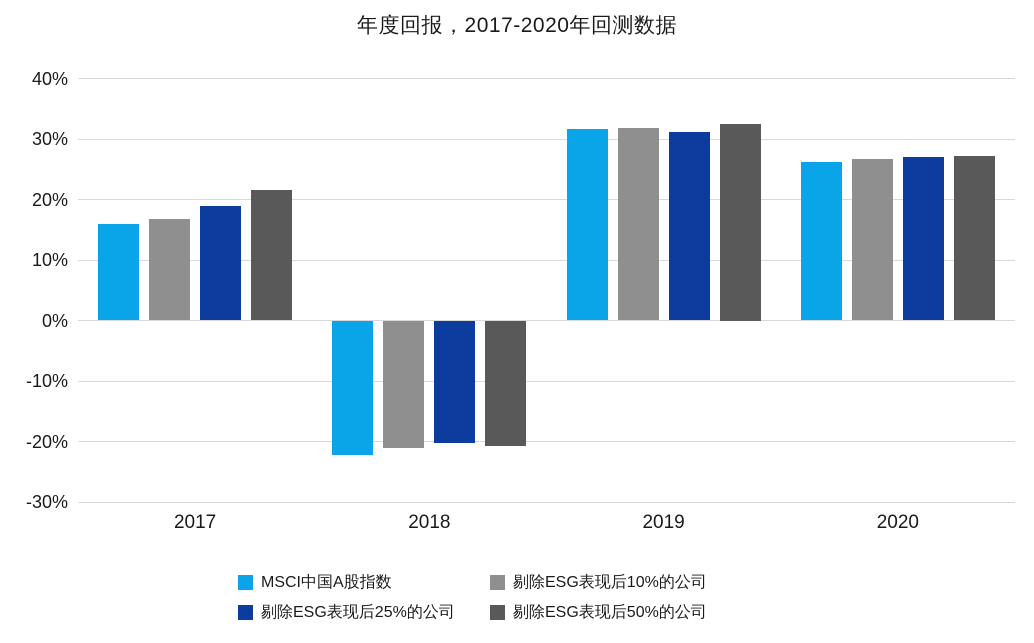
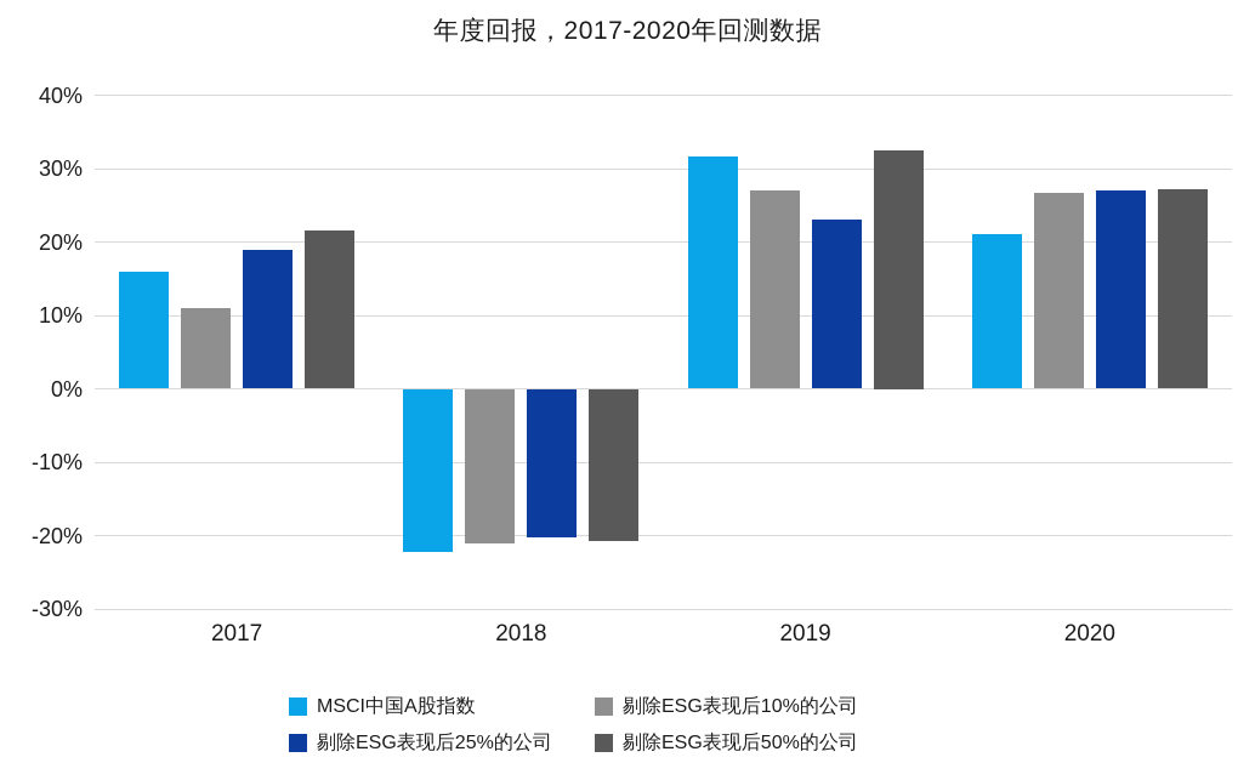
剔除ESG表现后10%的公司/2017: 17% -> 11%
剔除ESG表现后10%的公司/2019: 32% -> 27%
剔除ESG表现后25%的公司/2019: 31% -> 23%
MSCI中国A股指数/2020: 26% -> 21%
